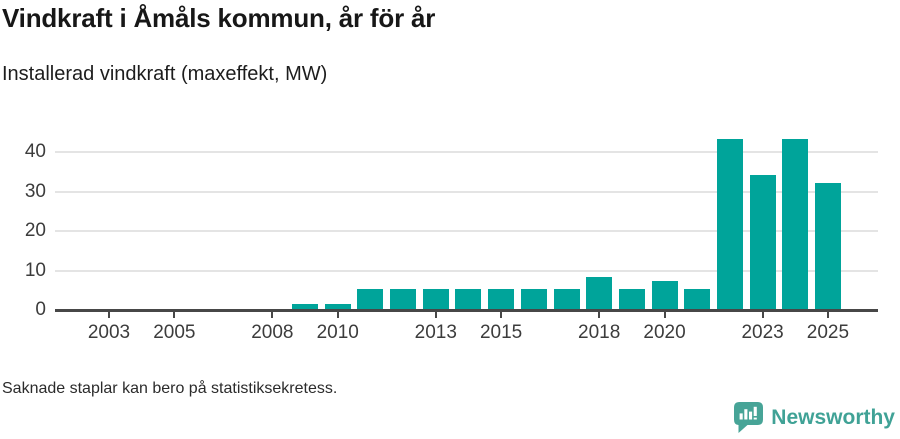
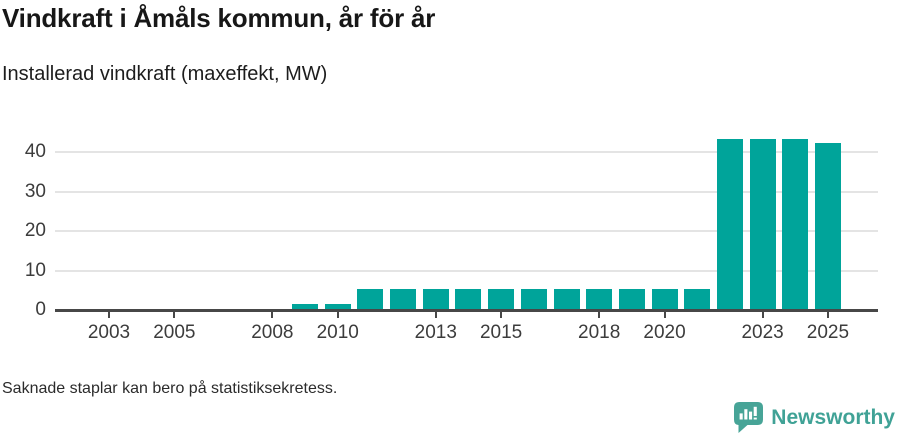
2018: 8 -> 5
2020: 7 -> 5
2023: 34 -> 43
2025: 32 -> 42
